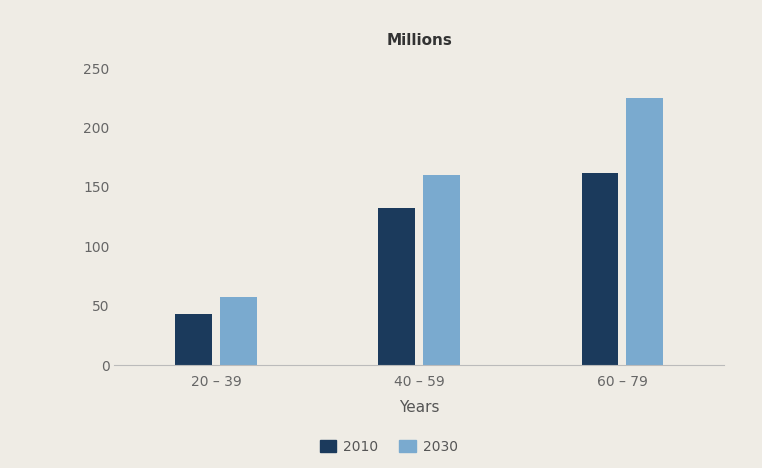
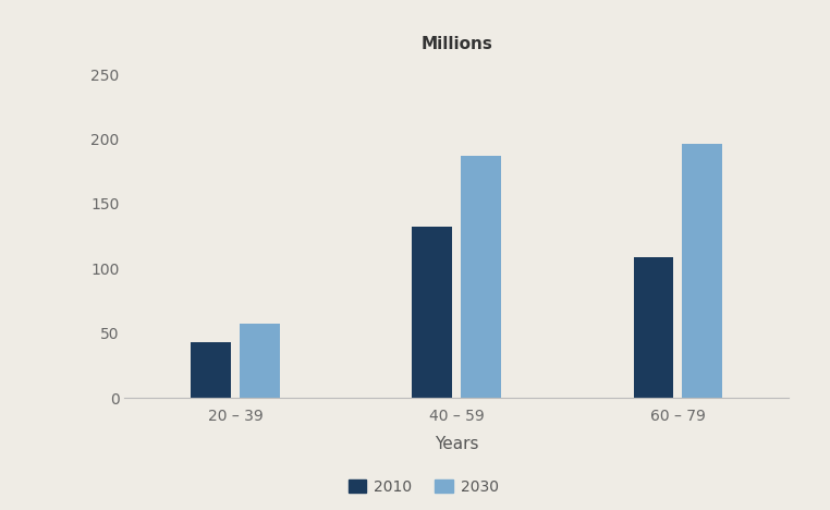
2030/40 – 59: 160 -> 187
2010/60 – 79: 162 -> 109
2030/60 – 79: 225 -> 196
